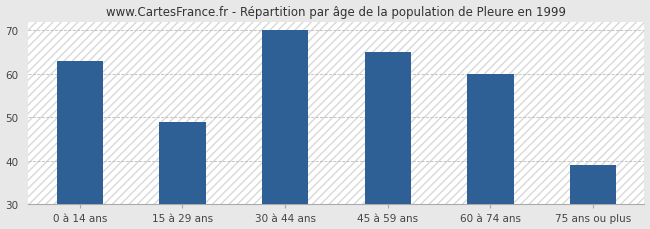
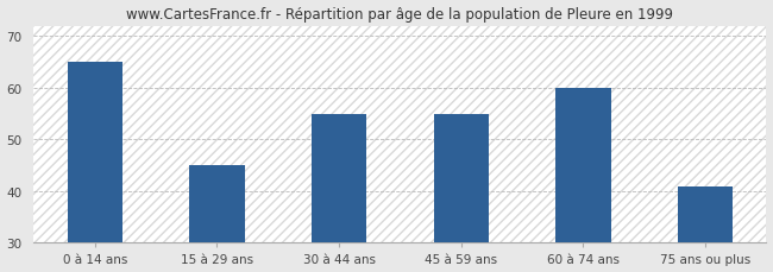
0 à 14 ans: 63 -> 65
15 à 29 ans: 49 -> 45
30 à 44 ans: 70 -> 55
45 à 59 ans: 65 -> 55
75 ans ou plus: 39 -> 41
